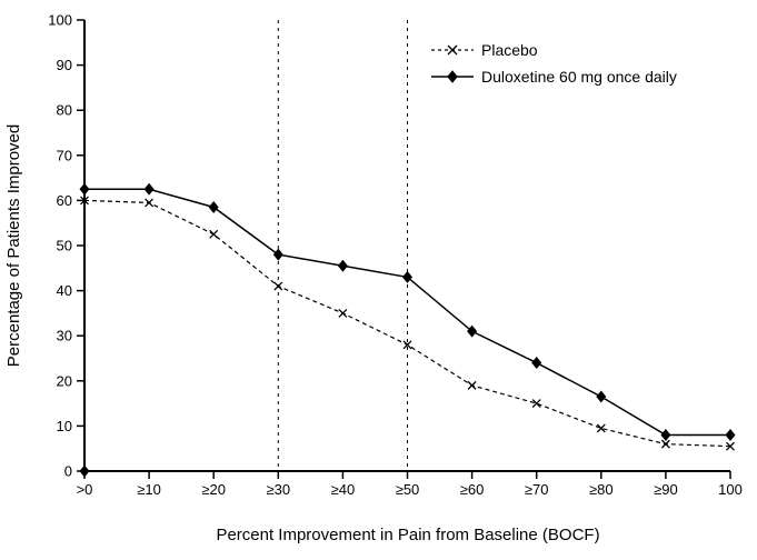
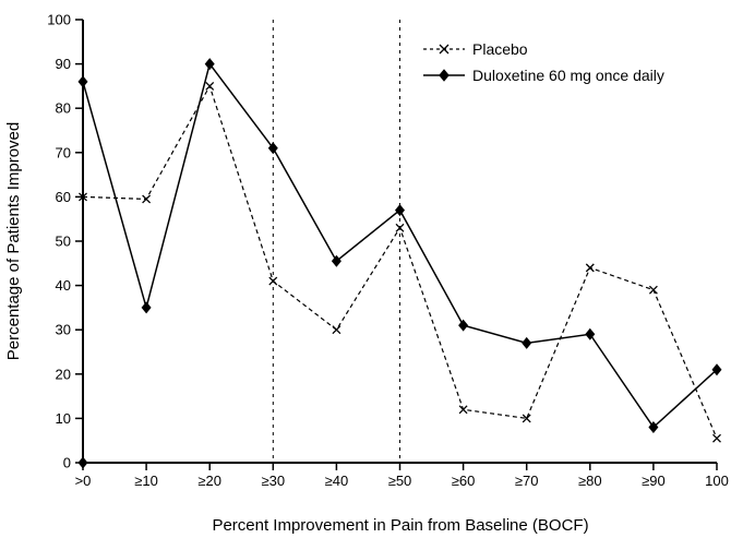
Duloxetine 60 mg once daily/>0: 62 -> 86
Duloxetine 60 mg once daily/≥10: 62 -> 35
Placebo/≥20: 52 -> 85
Duloxetine 60 mg once daily/≥20: 58 -> 90
Duloxetine 60 mg once daily/≥30: 48 -> 71
Placebo/≥40: 35 -> 30
Placebo/≥50: 28 -> 53
Duloxetine 60 mg once daily/≥50: 43 -> 57
Placebo/≥60: 19 -> 12
Placebo/≥70: 15 -> 10
Duloxetine 60 mg once daily/≥70: 24 -> 27
Placebo/≥80: 10 -> 44
Duloxetine 60 mg once daily/≥80: 16 -> 29
Placebo/≥90: 6 -> 39
Duloxetine 60 mg once daily/100: 8 -> 21
